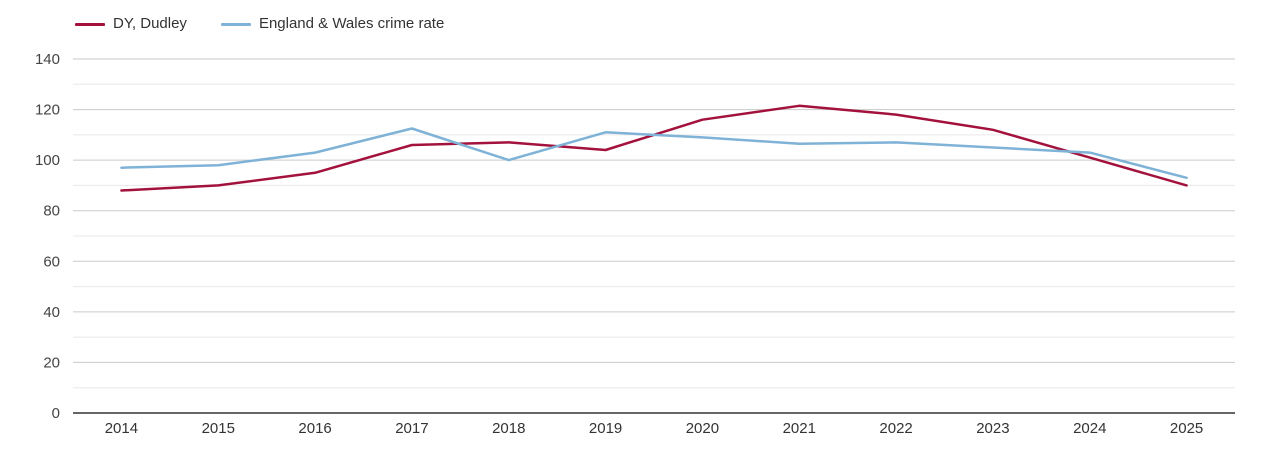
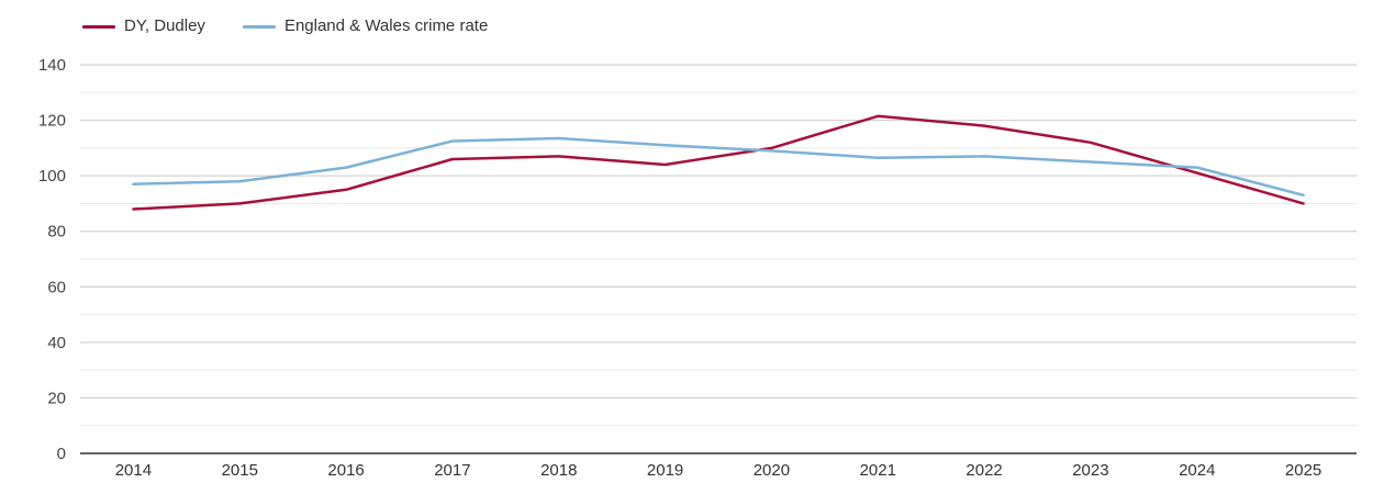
England & Wales crime rate/2018: 100 -> 114
DY, Dudley/2020: 116 -> 110
